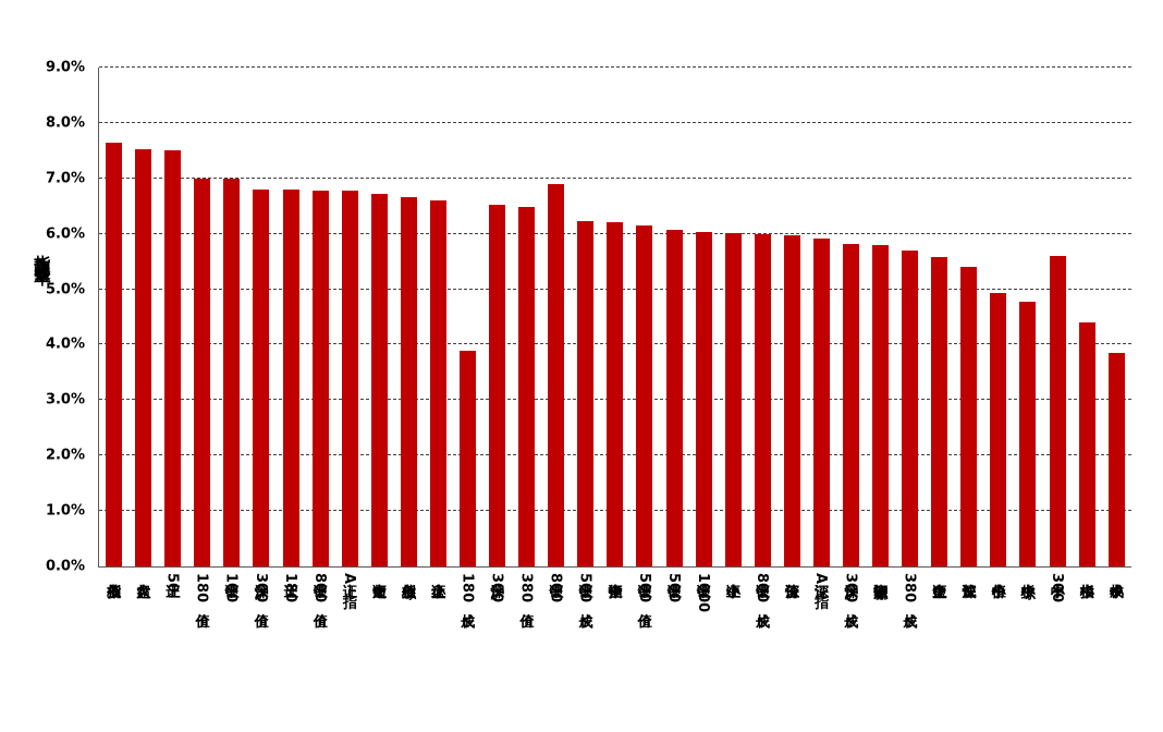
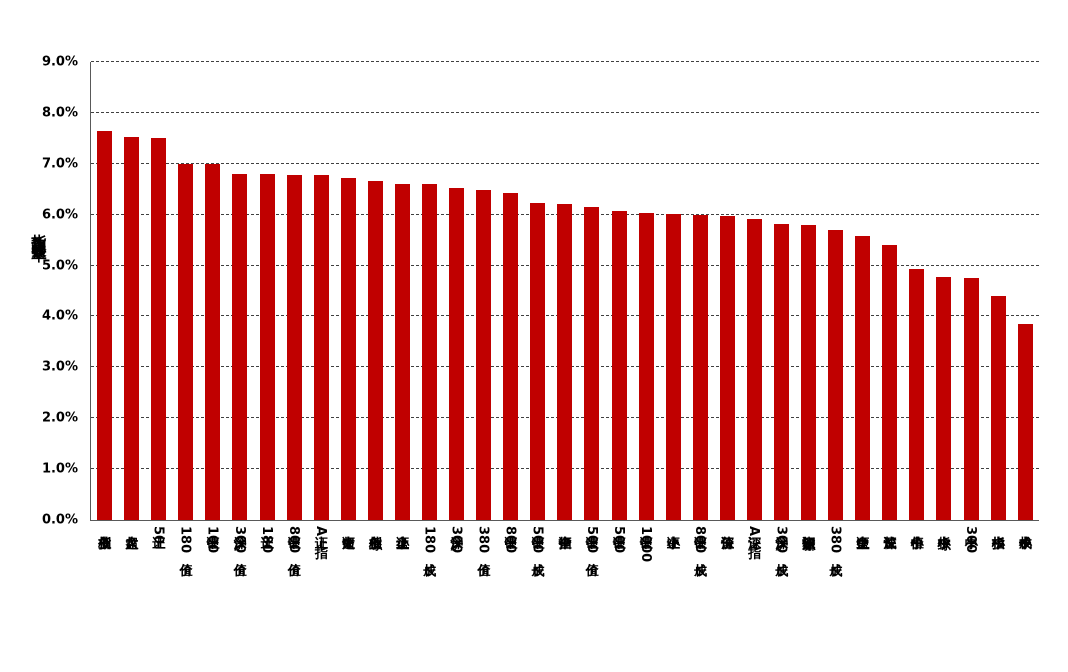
180成长: 3.9% -> 6.6%
中证800: 6.9% -> 6.4%
中小300: 5.6% -> 4.8%
